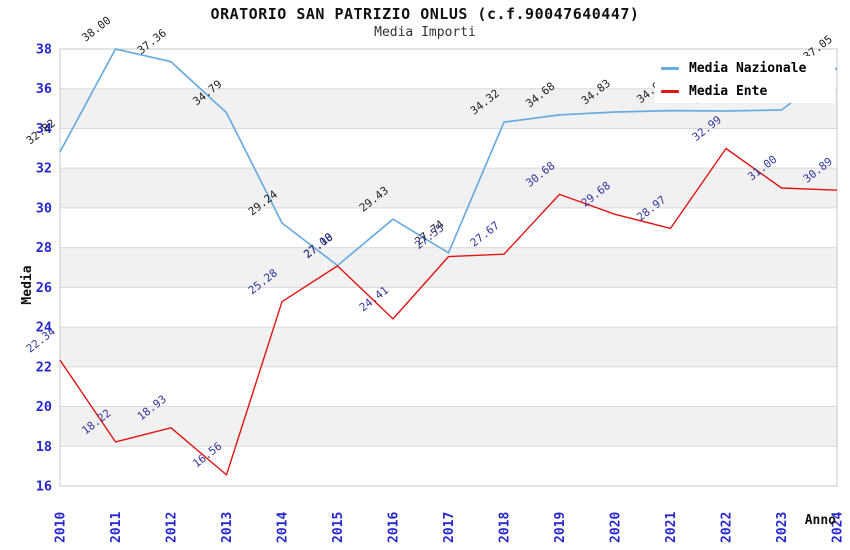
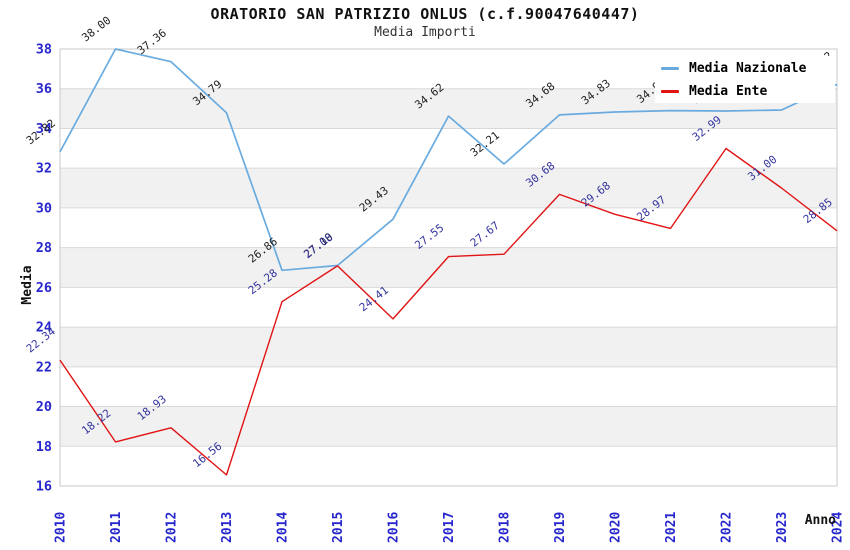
Media Nazionale/2014: 29.24 -> 26.86
Media Nazionale/2017: 27.74 -> 34.62
Media Nazionale/2018: 34.32 -> 32.21
Media Nazionale/2024: 37.05 -> 36.22
Media Ente/2024: 30.89 -> 28.85
